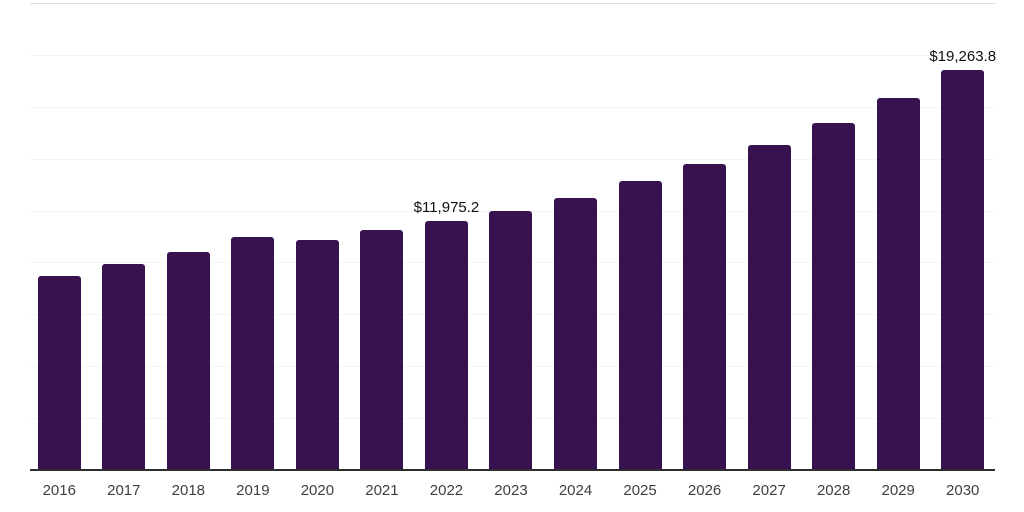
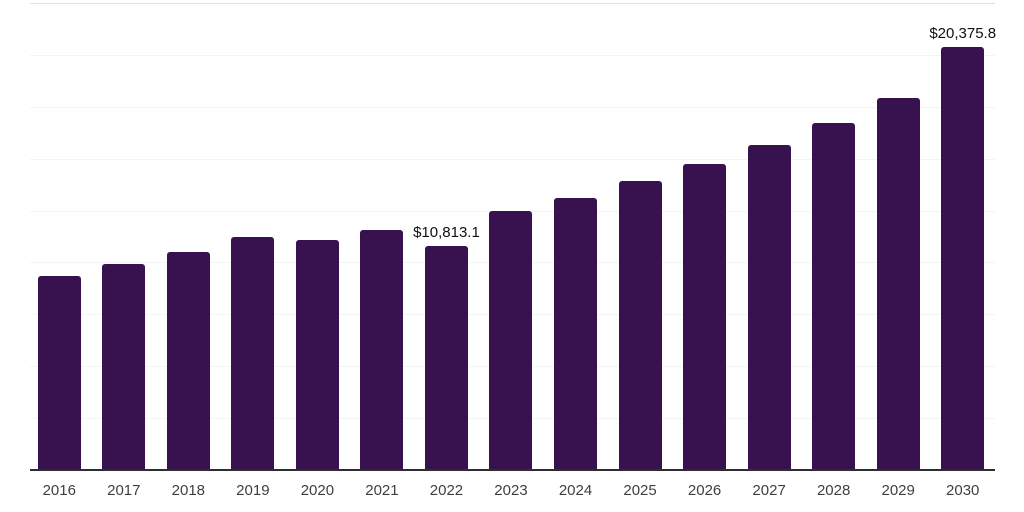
2022: $11,975.2 -> $10,813.1
2030: $19,263.8 -> $20,375.8
